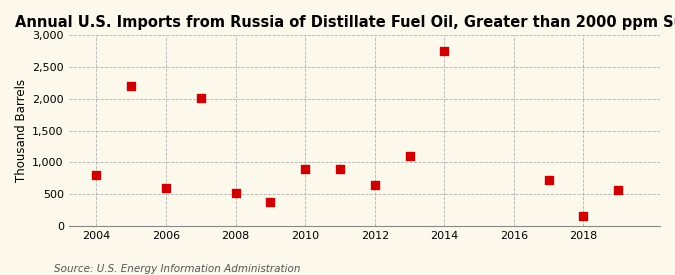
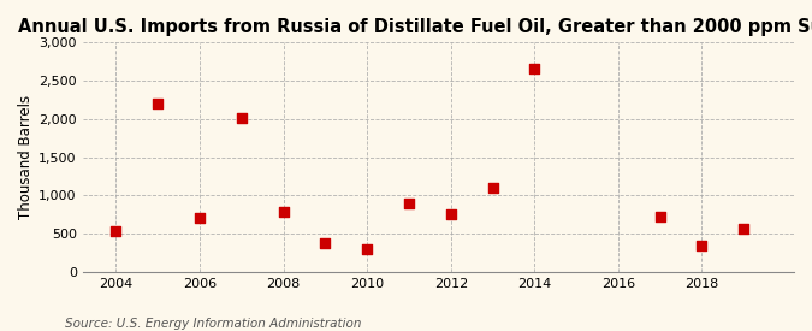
2004: 800 -> 540
2006: 600 -> 700
2008: 510 -> 780
2010: 890 -> 300
2012: 650 -> 760
2014: 2,760 -> 2,660
2018: 150 -> 340
